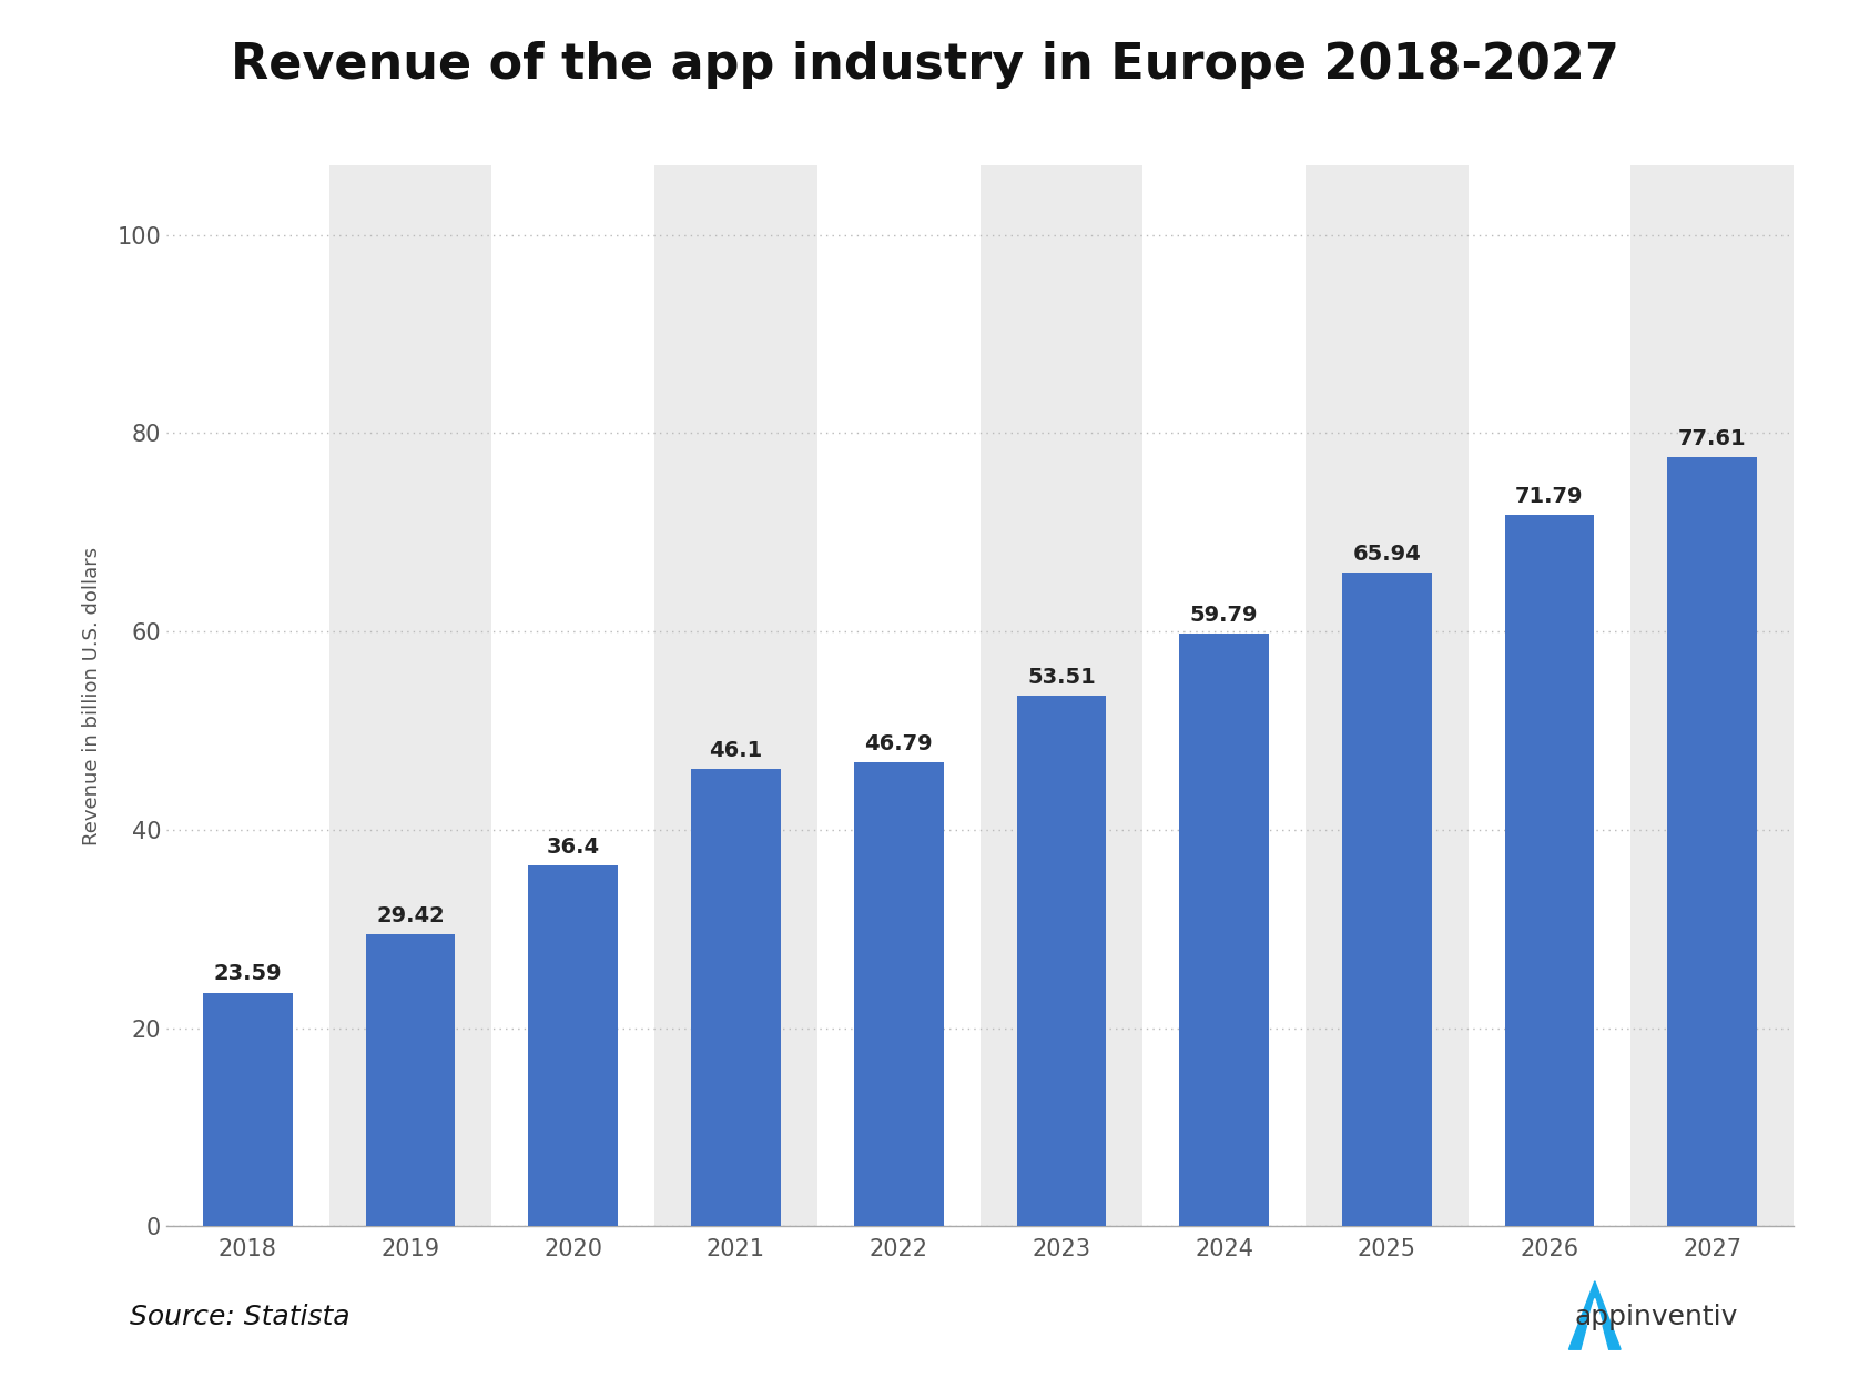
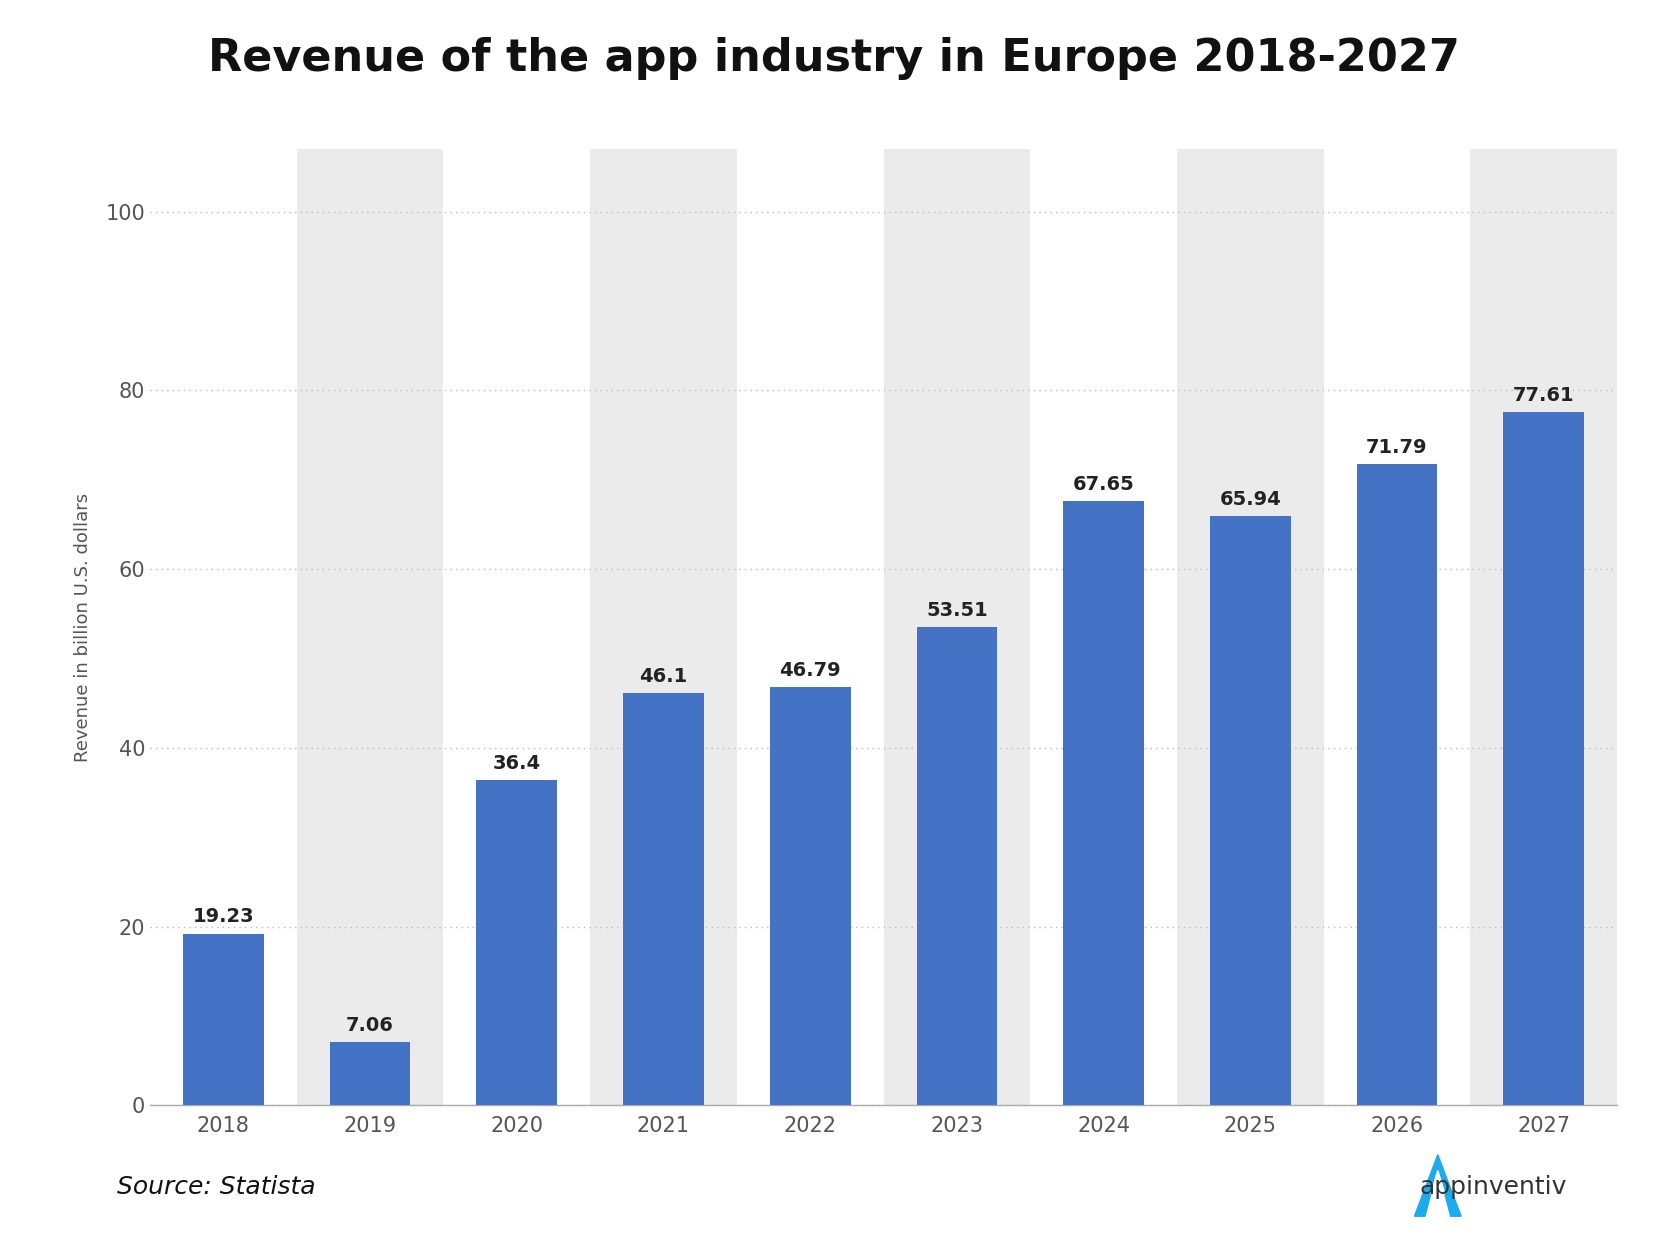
2018: 23.59 -> 19.23
2019: 29.42 -> 7.06
2024: 59.79 -> 67.65
